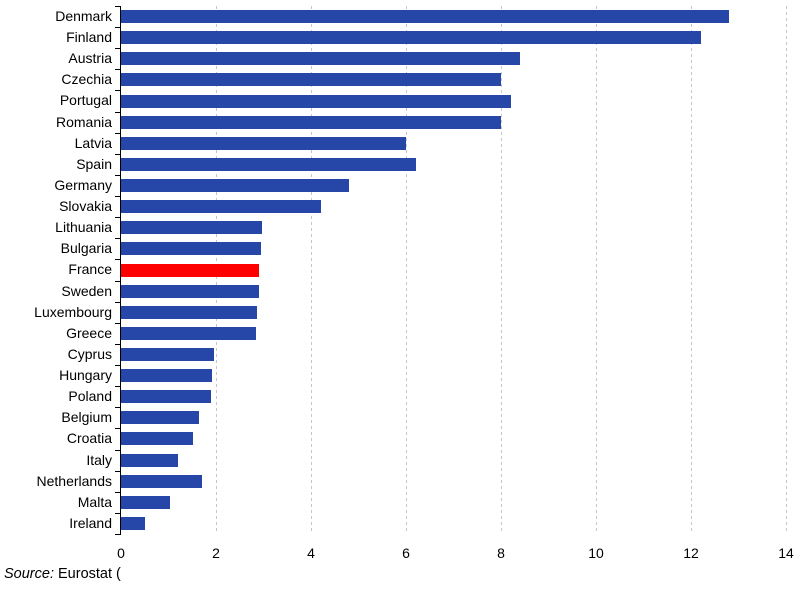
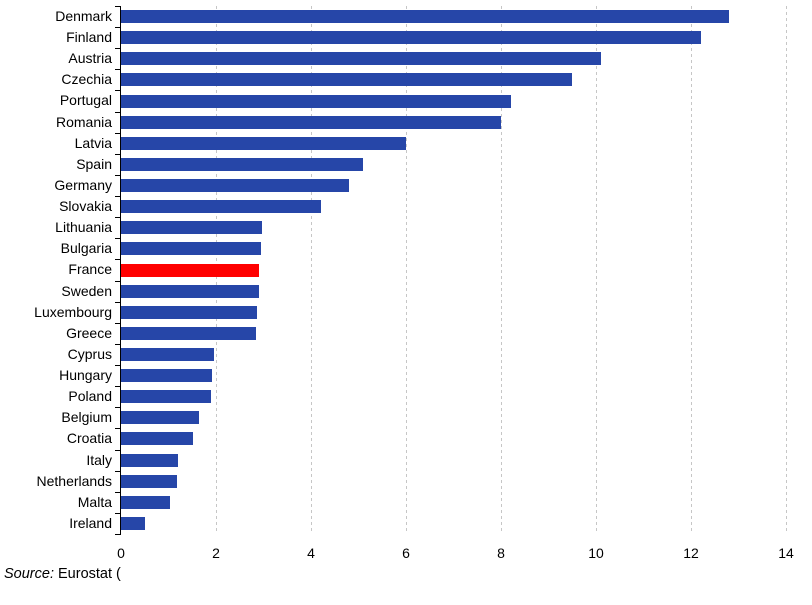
Austria: 8.4 -> 10.1
Czechia: 8.0 -> 9.5
Spain: 6.2 -> 5.1
Netherlands: 1.7 -> 1.2
